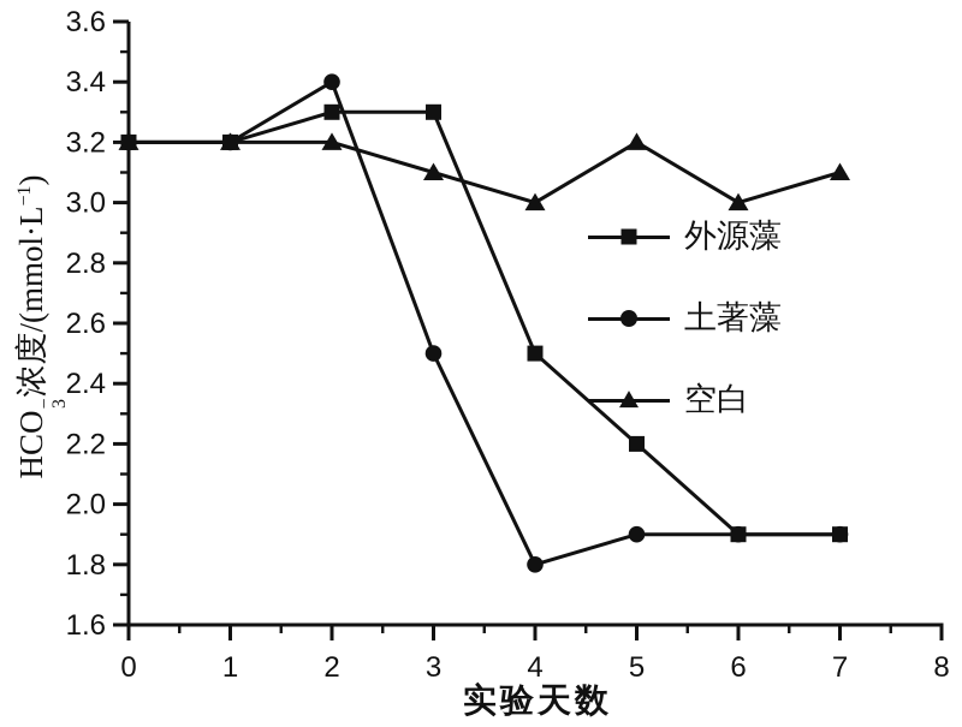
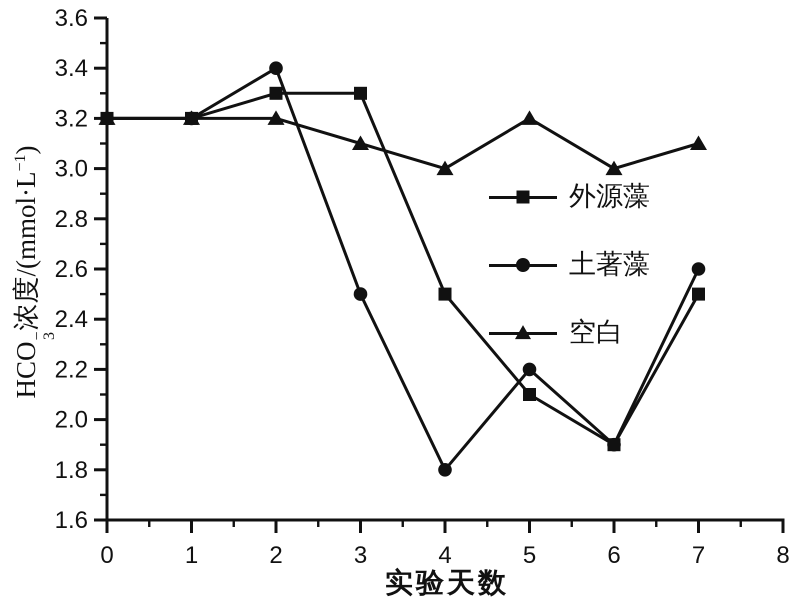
外源藻/5: 2.2 -> 2.1
土著藻/5: 1.9 -> 2.2
外源藻/7: 1.9 -> 2.5
土著藻/7: 1.9 -> 2.6
